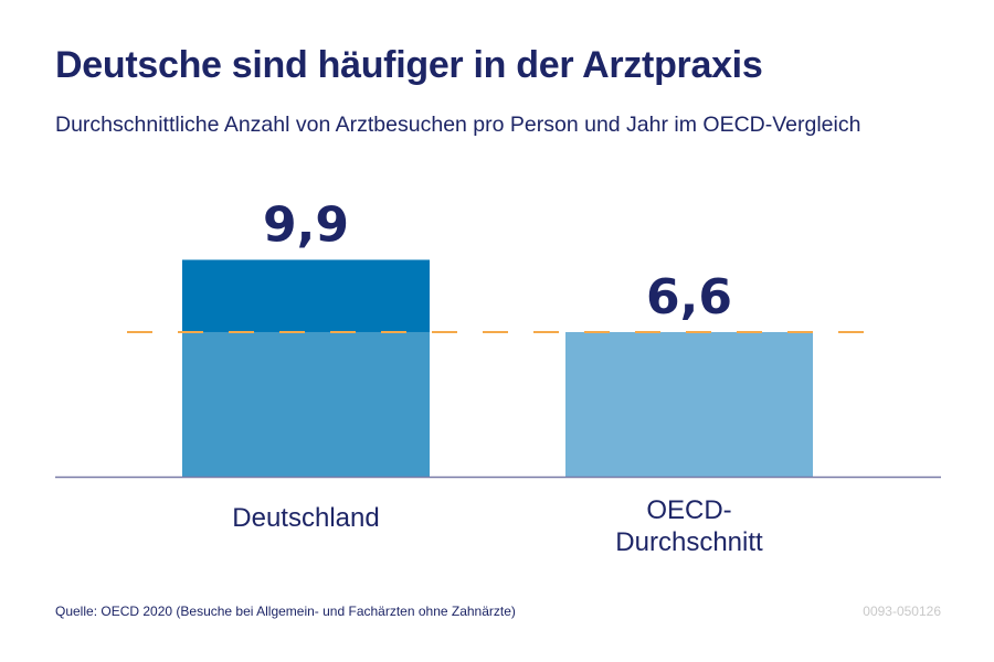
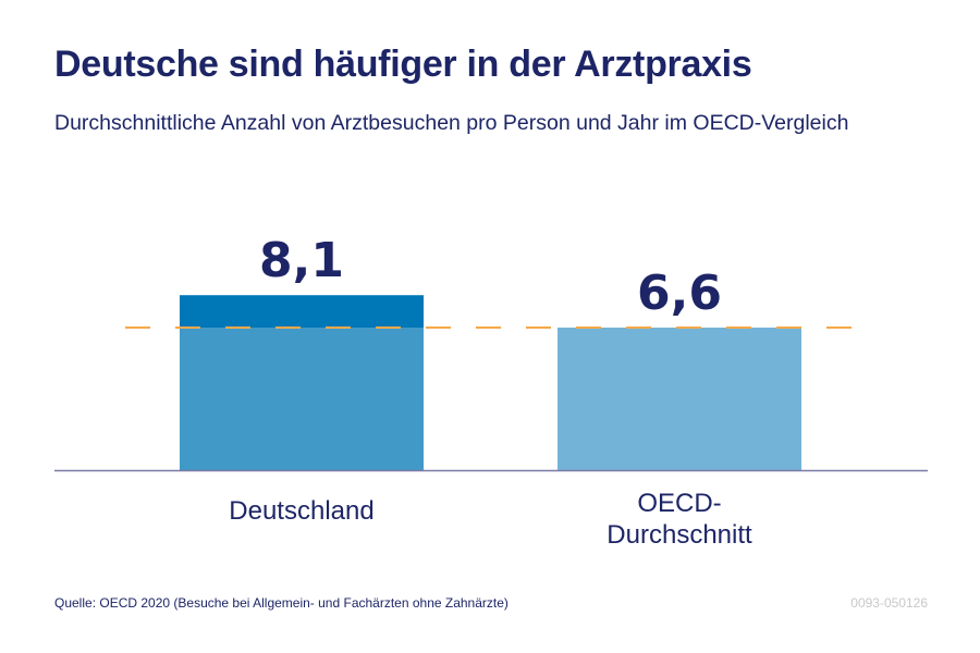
Deutschland: 9,9 -> 8,1
